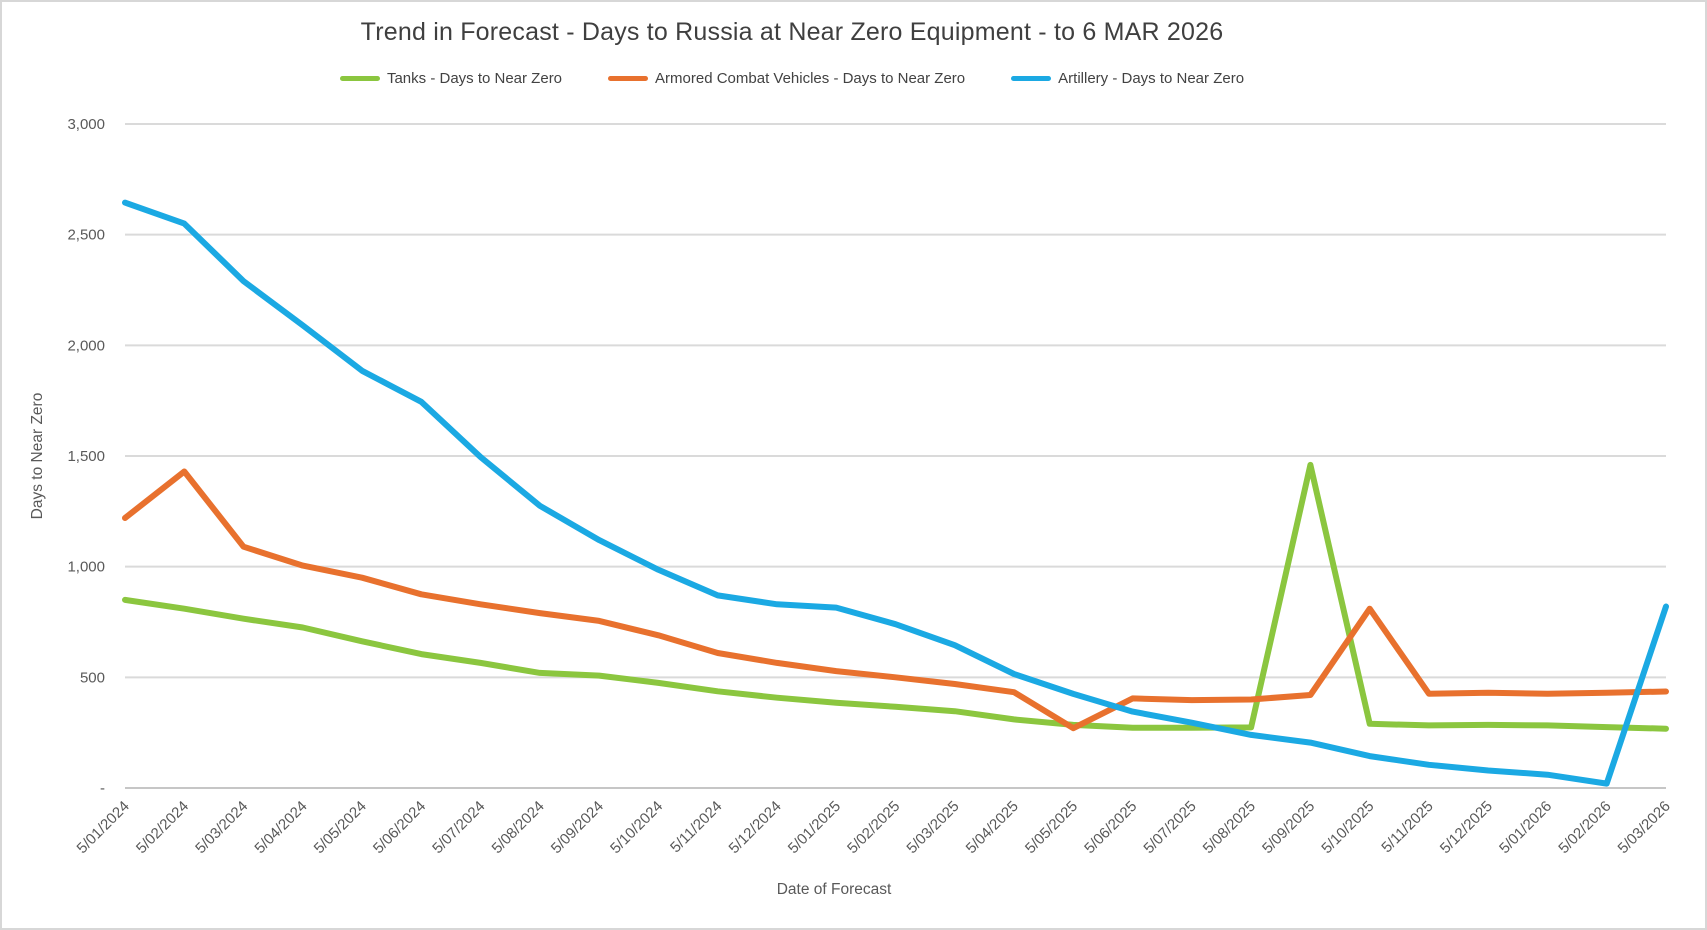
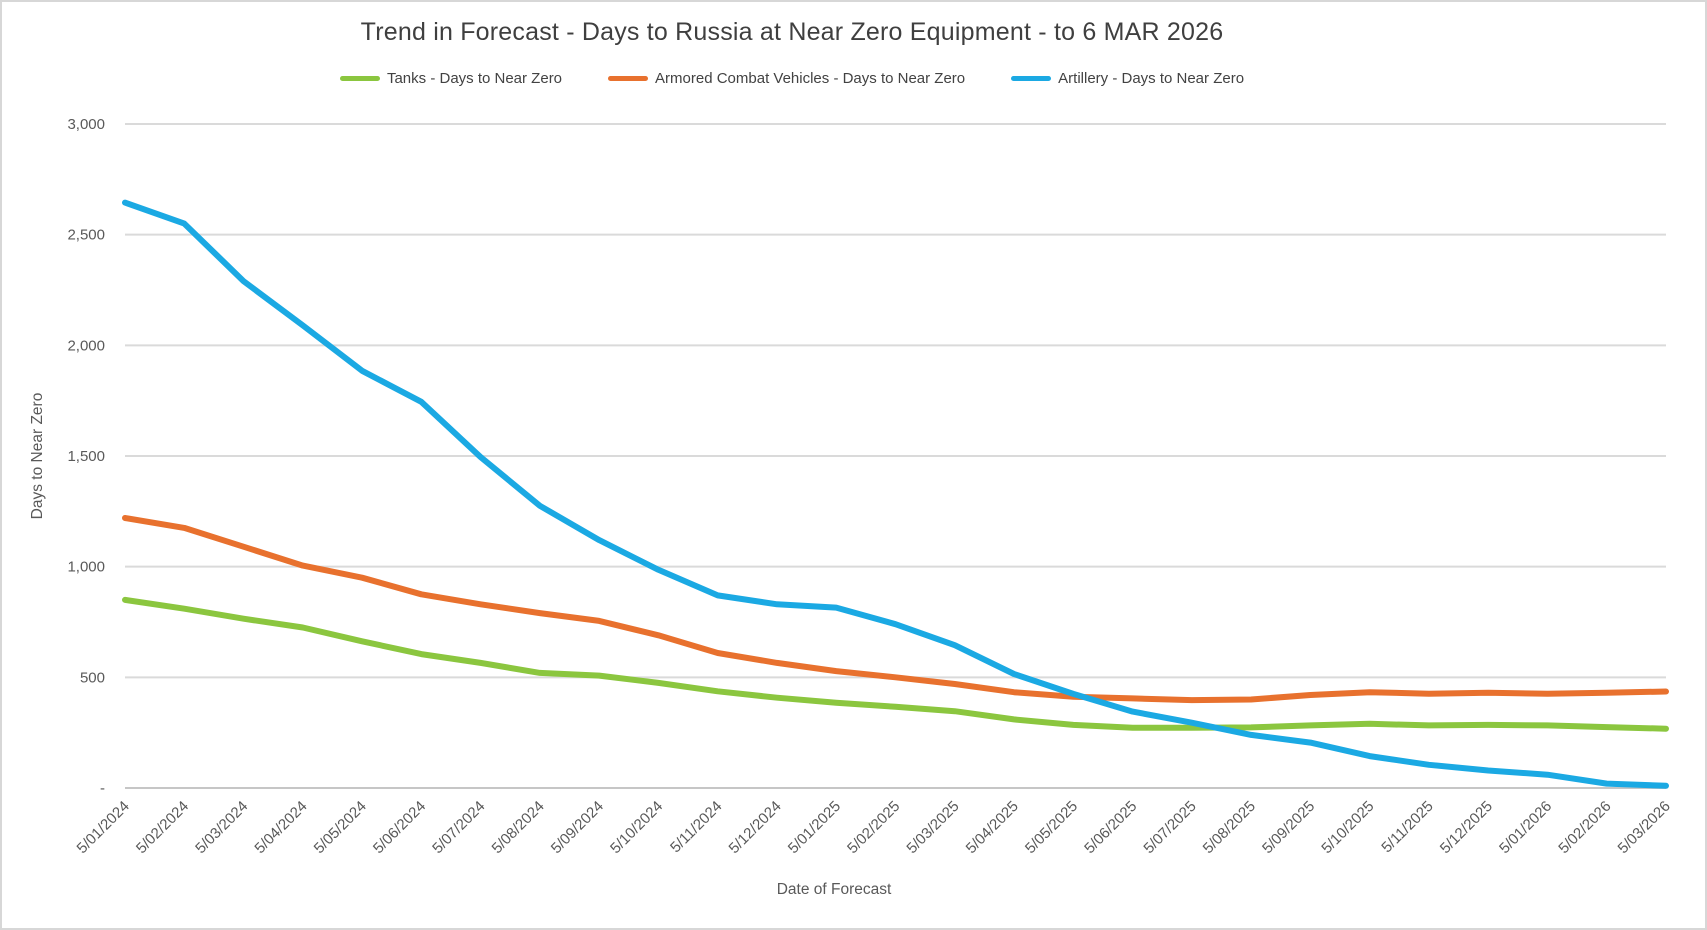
Armored Combat Vehicles - Days to Near Zero/5/02/2024: 1430 -> 1180
Armored Combat Vehicles - Days to Near Zero/5/05/2025: 270 -> 410
Tanks - Days to Near Zero/5/09/2025: 1460 -> 280
Armored Combat Vehicles - Days to Near Zero/5/10/2025: 810 -> 430
Artillery - Days to Near Zero/5/03/2026: 820 -> 10
